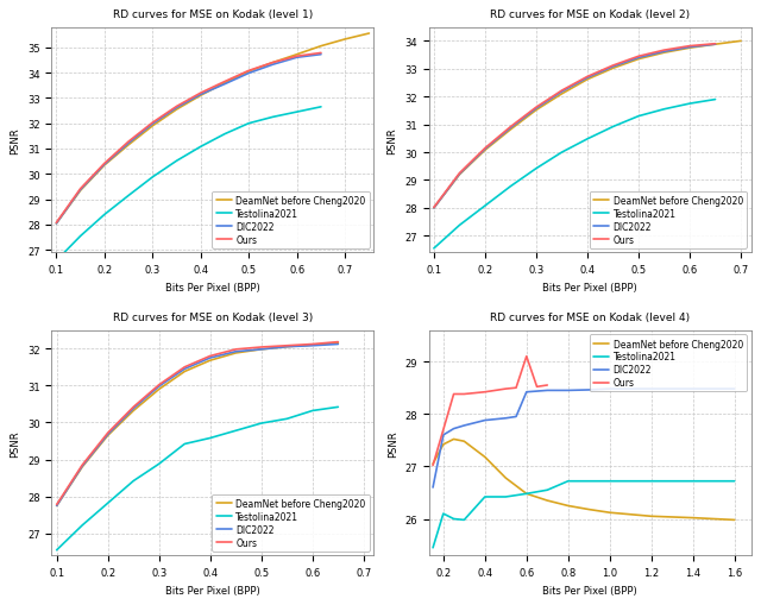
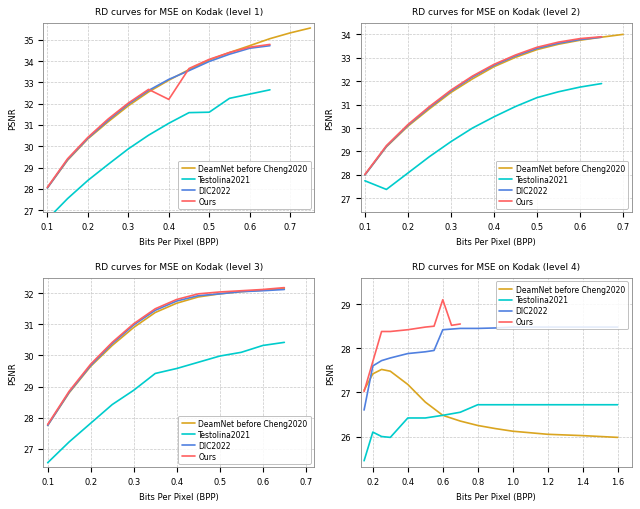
RD curves for MSE on Kodak (level 1)/Ours/0.4: 33.20 -> 32.20
RD curves for MSE on Kodak (level 1)/Testolina2021/0.5: 32.00 -> 31.60
RD curves for MSE on Kodak (level 2)/Testolina2021/0.1: 26.55 -> 27.75
